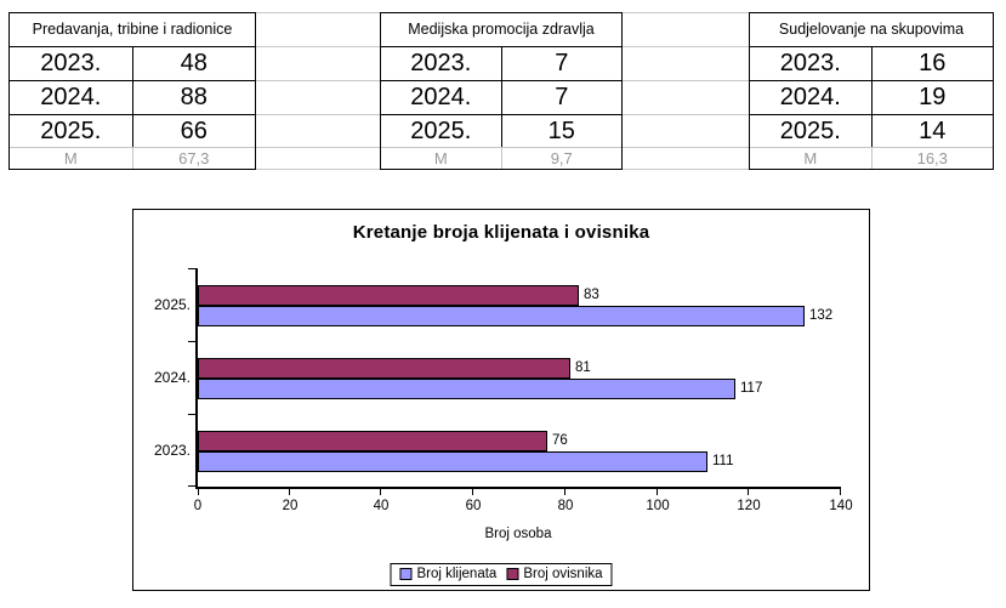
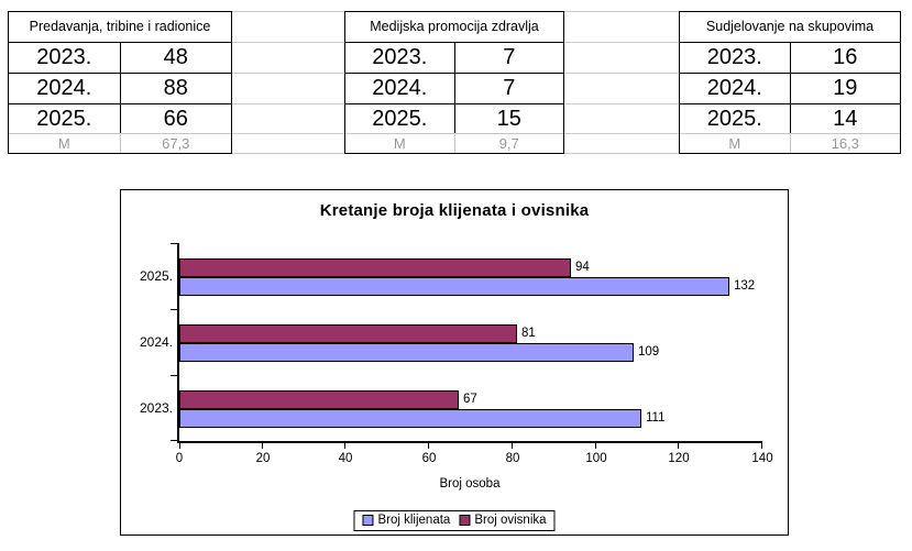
Broj ovisnika/2025.: 83 -> 94
Broj klijenata/2024.: 117 -> 109
Broj ovisnika/2023.: 76 -> 67
